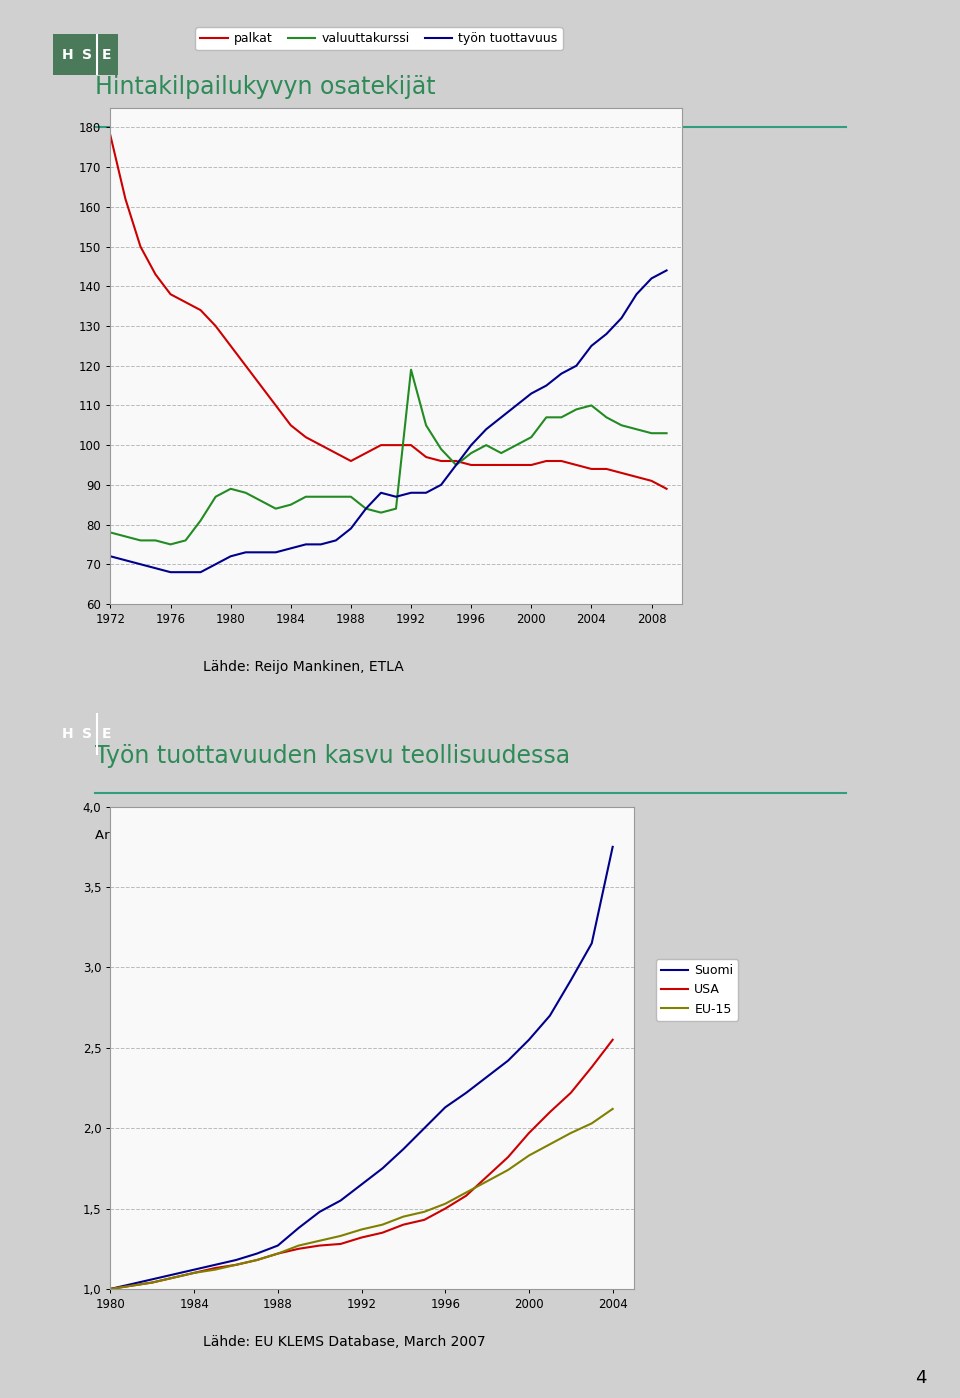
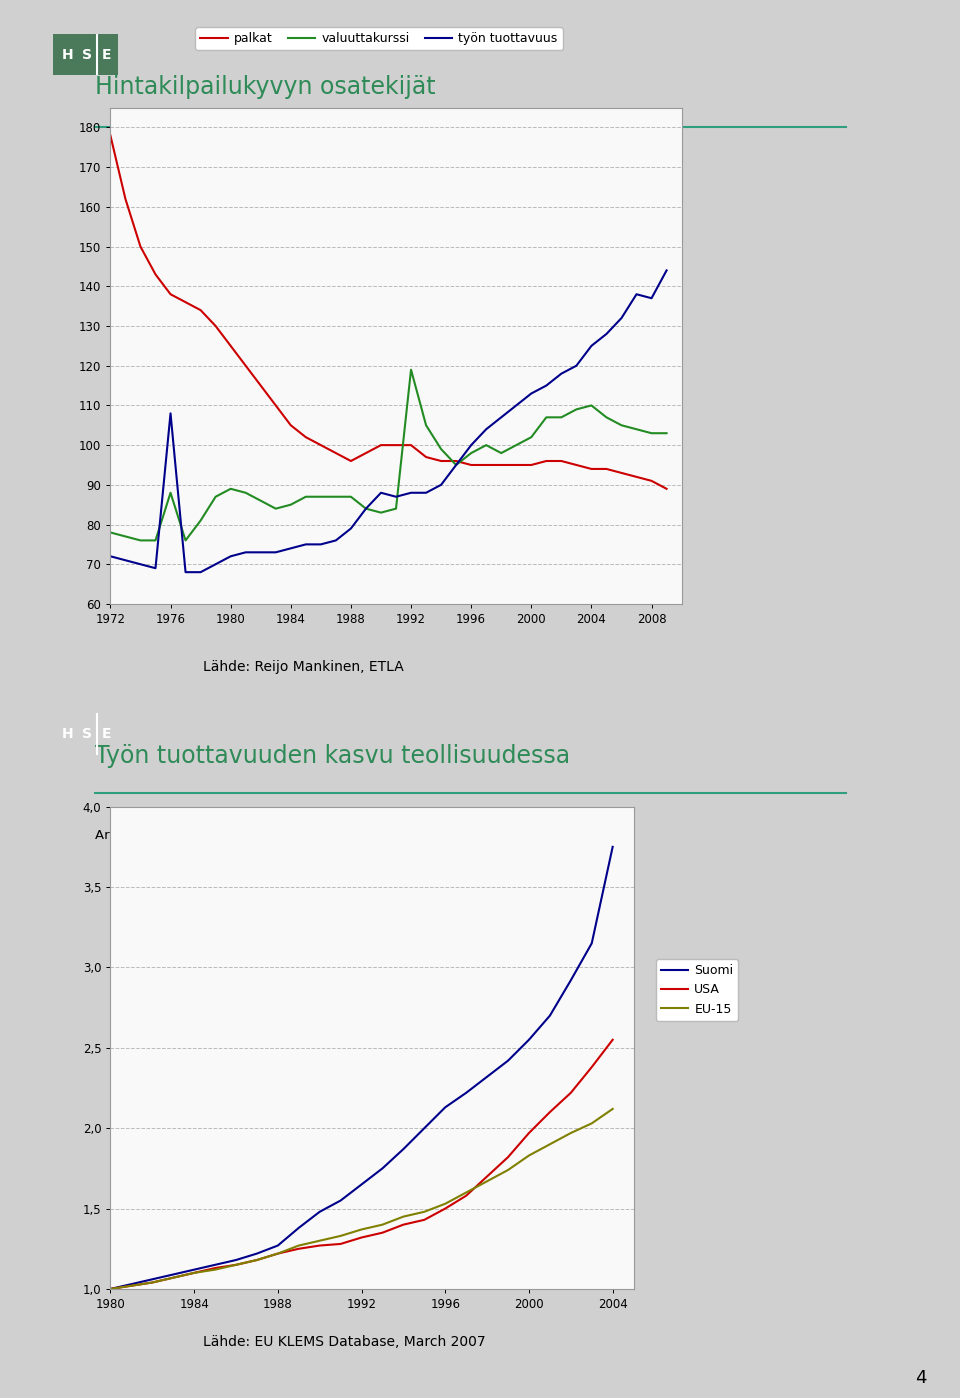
valuuttakurssi/1976: 75 -> 88
työn tuottavuus/1976: 68 -> 108
työn tuottavuus/2008: 142 -> 137
